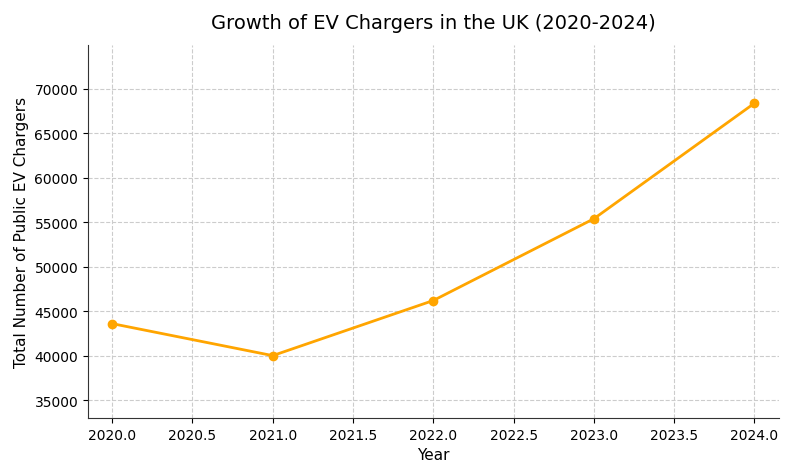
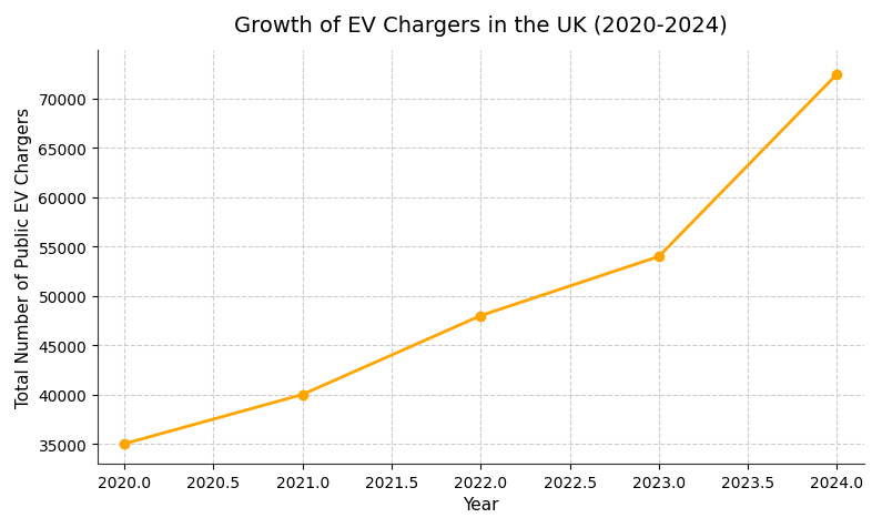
2020.0: 43600 -> 35000
2022.0: 46200 -> 48000
2023.0: 55400 -> 54000
2024.0: 68400 -> 72500
